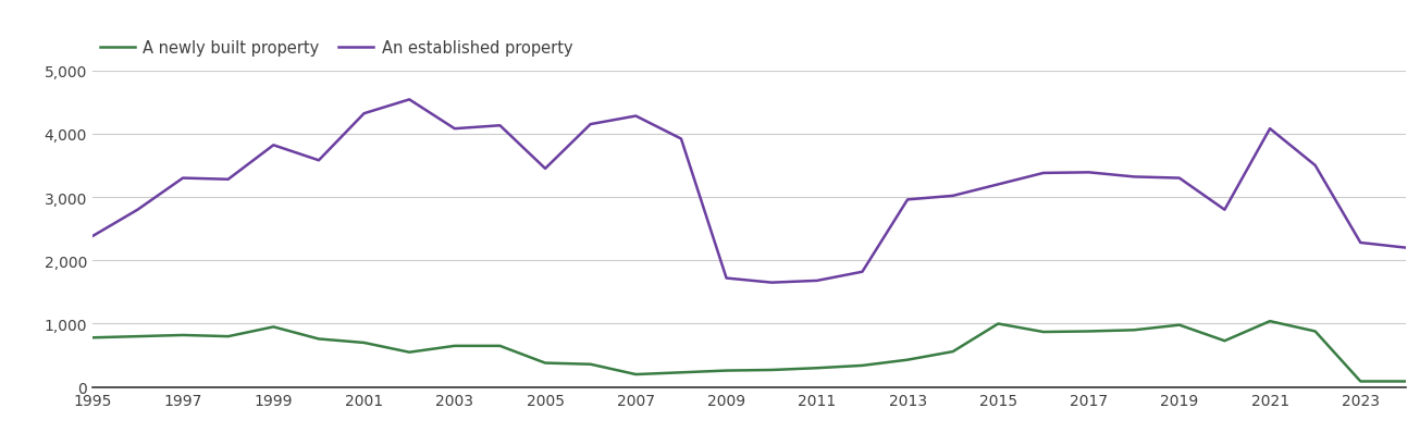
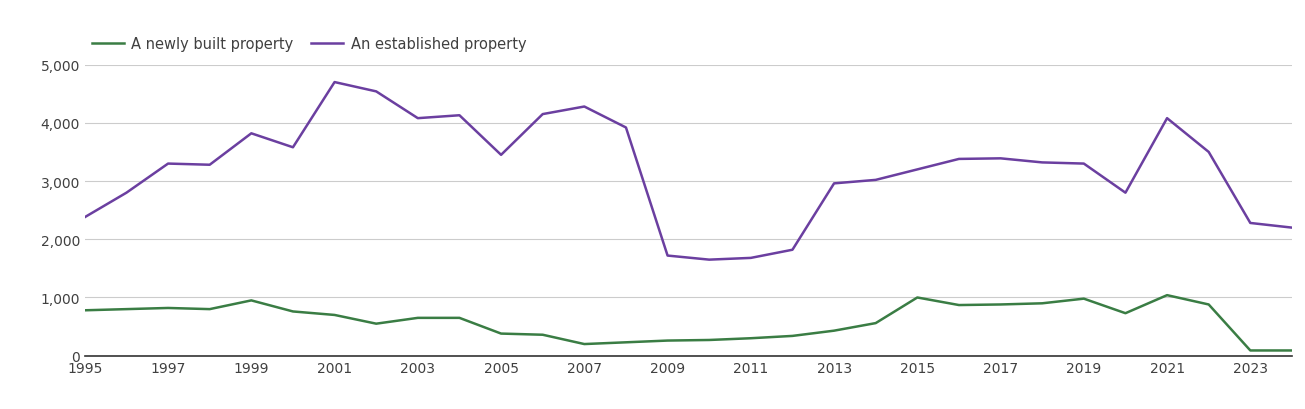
An established property/2001: 4,320 -> 4,700
